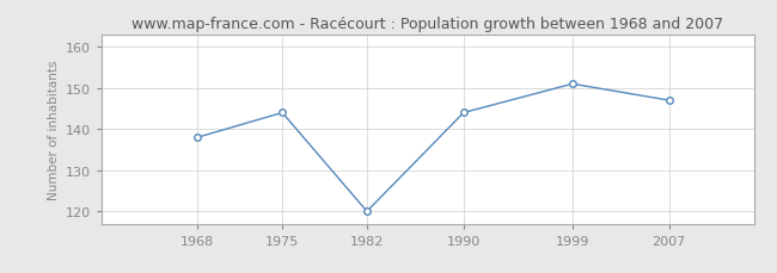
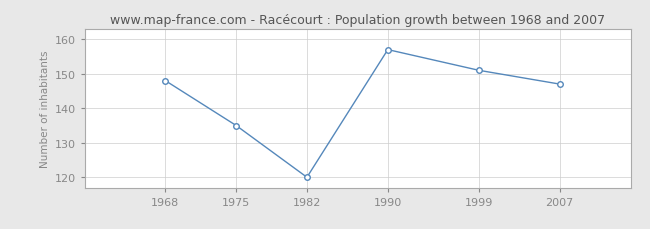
1968: 138 -> 148
1975: 144 -> 135
1990: 144 -> 157
